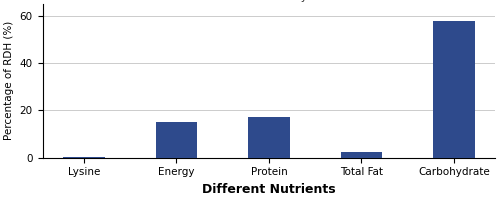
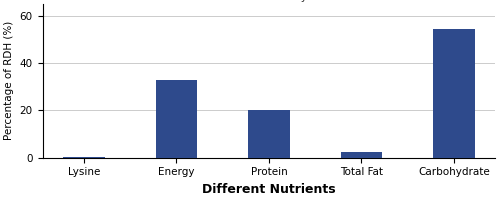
Energy: 15.0 -> 33.0
Protein: 17.0 -> 20.0
Carbohydrate: 58.0 -> 54.5
